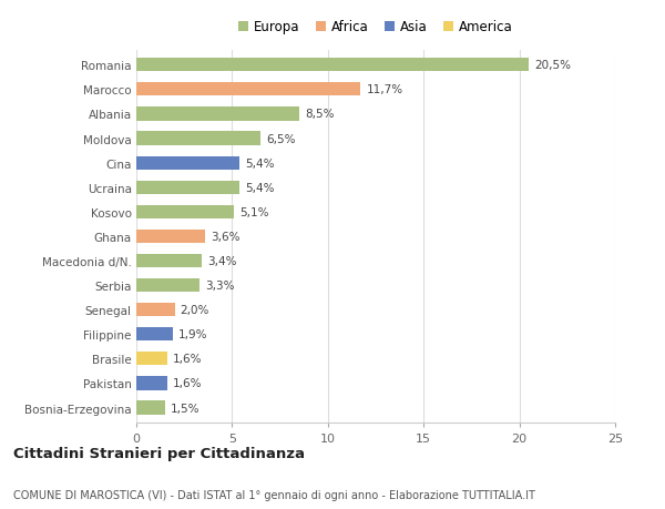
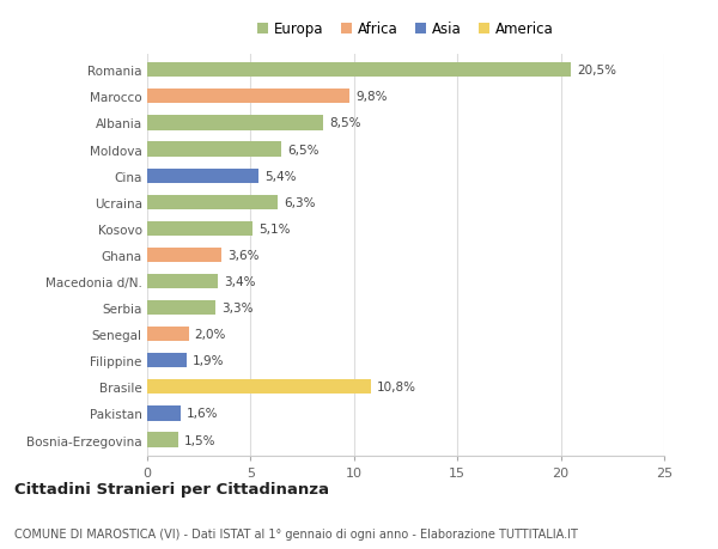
Marocco: 11,7% -> 9,8%
Ucraina: 5,4% -> 6,3%
Brasile: 1,6% -> 10,8%
